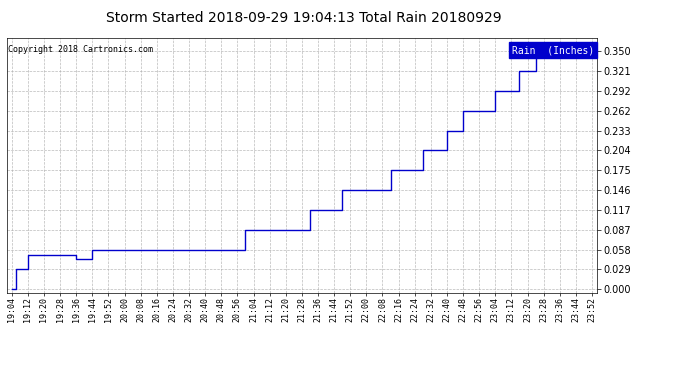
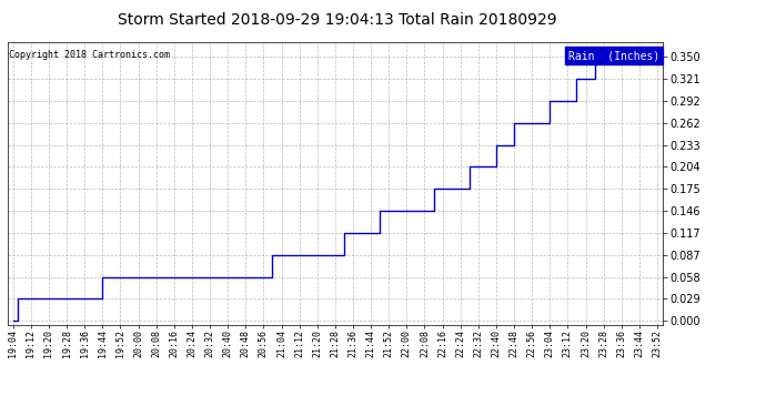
19:12: 0.050 -> 0.029
19:36: 0.044 -> 0.029
